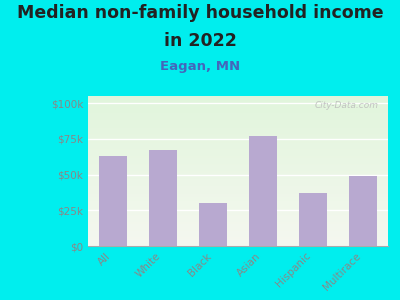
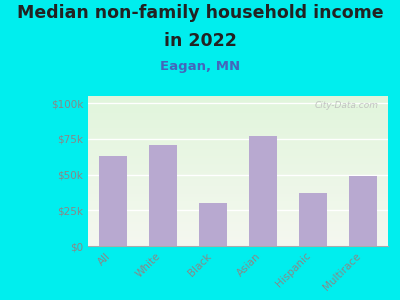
White: $67k -> $71k
